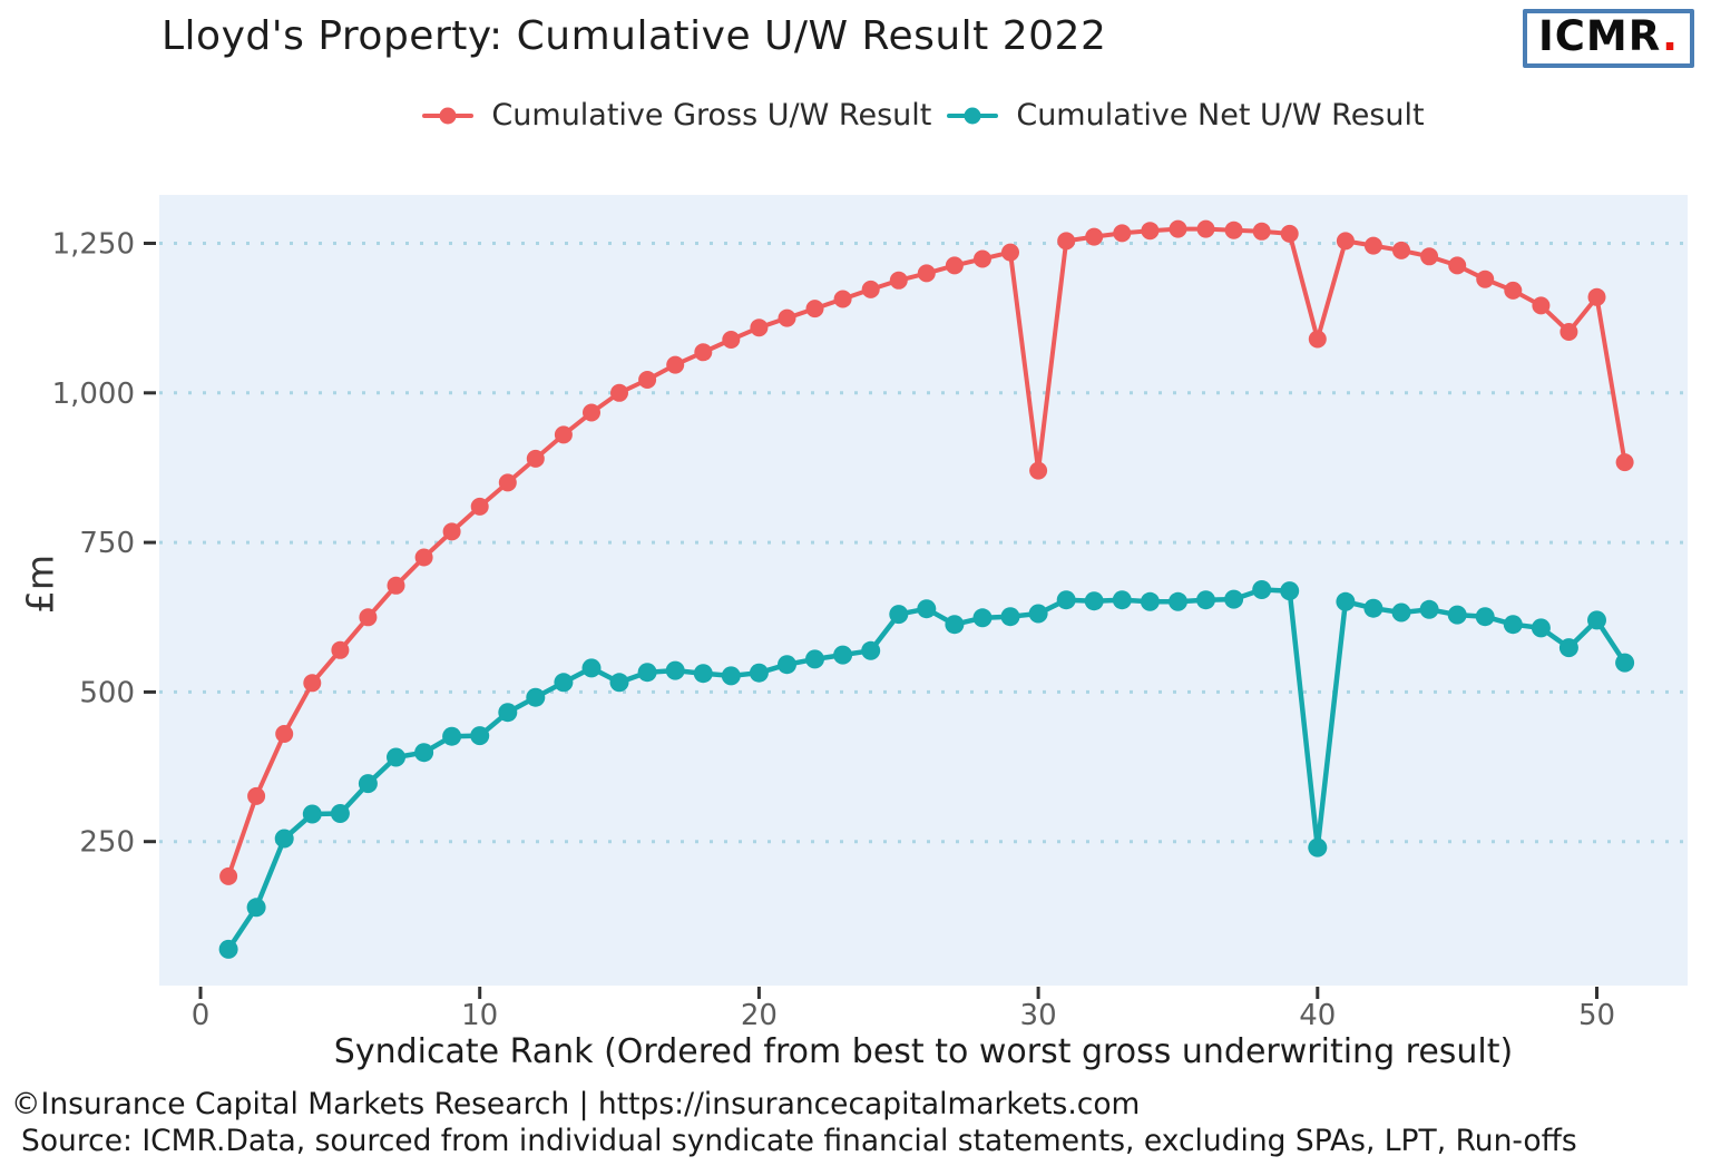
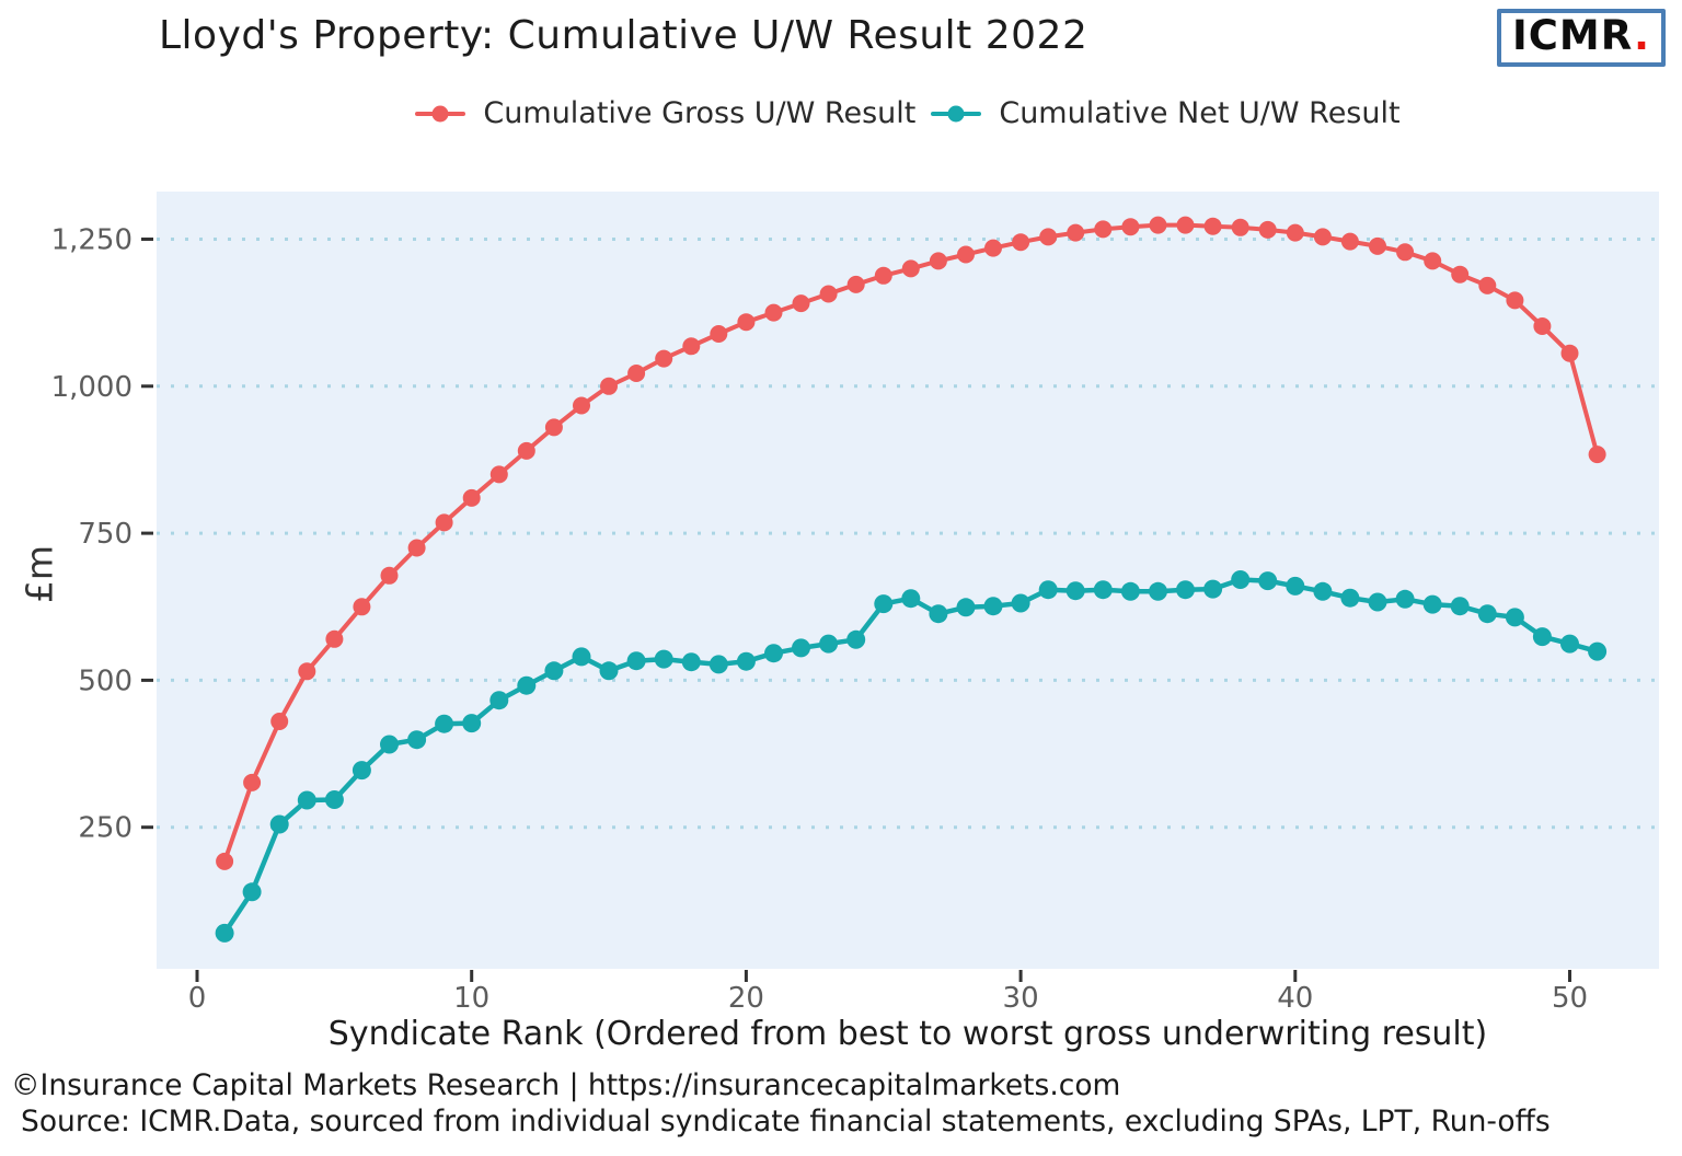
Cumulative Gross U/W Result/30: 870 -> 1240
Cumulative Gross U/W Result/40: 1090 -> 1260
Cumulative Net U/W Result/40: 240 -> 660
Cumulative Gross U/W Result/50: 1160 -> 1060
Cumulative Net U/W Result/50: 620 -> 560
